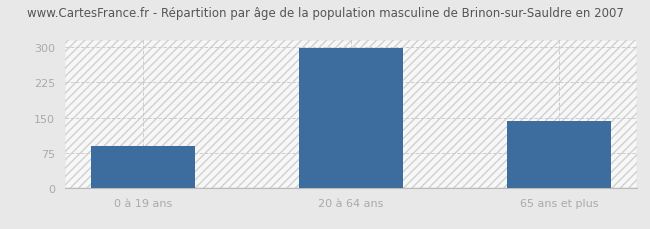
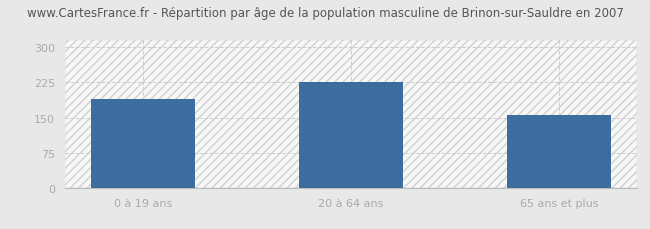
0 à 19 ans: 90 -> 190
20 à 64 ans: 298 -> 225
65 ans et plus: 143 -> 155
